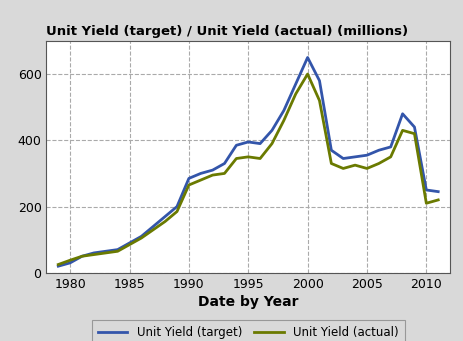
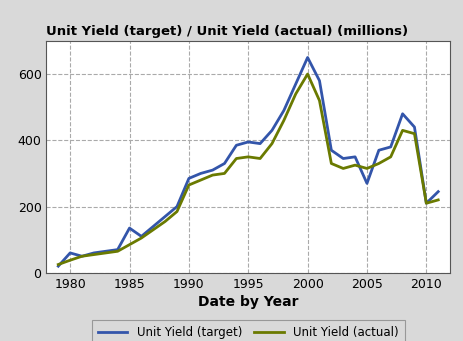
Unit Yield (target)/1980: 30 -> 60
Unit Yield (target)/1985: 90 -> 135
Unit Yield (target)/2005: 355 -> 270
Unit Yield (target)/2010: 250 -> 210
